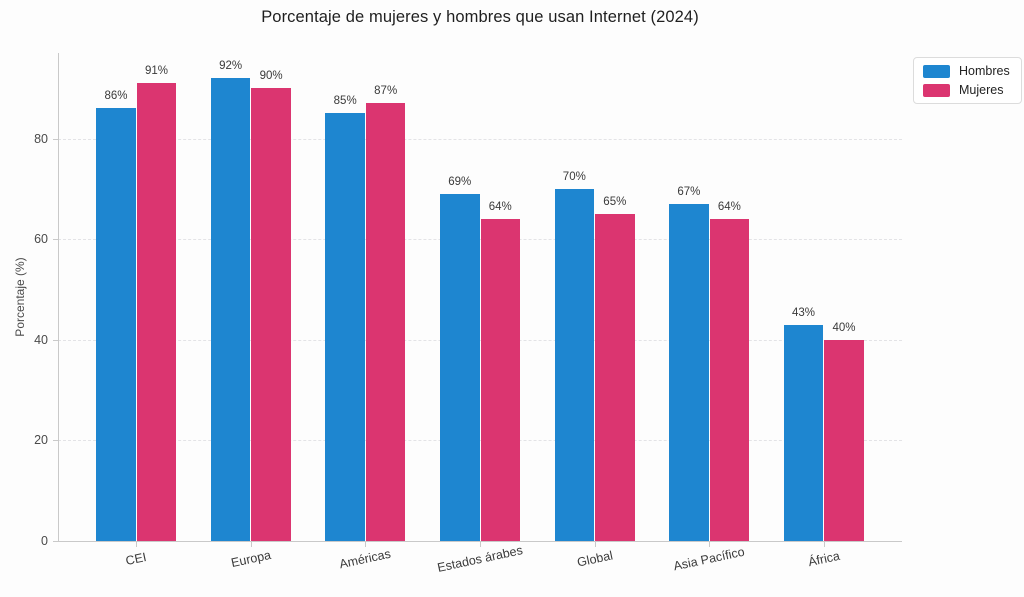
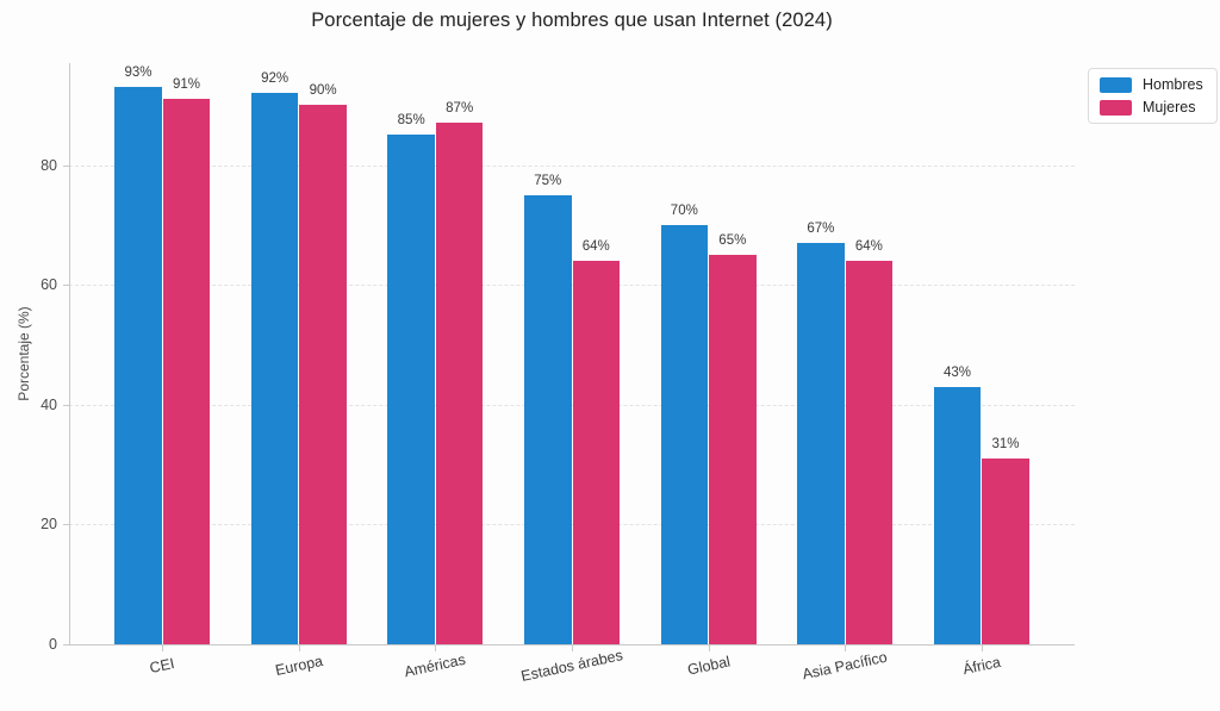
Hombres/CEI: 86% -> 93%
Hombres/Estados árabes: 69% -> 75%
Mujeres/África: 40% -> 31%
